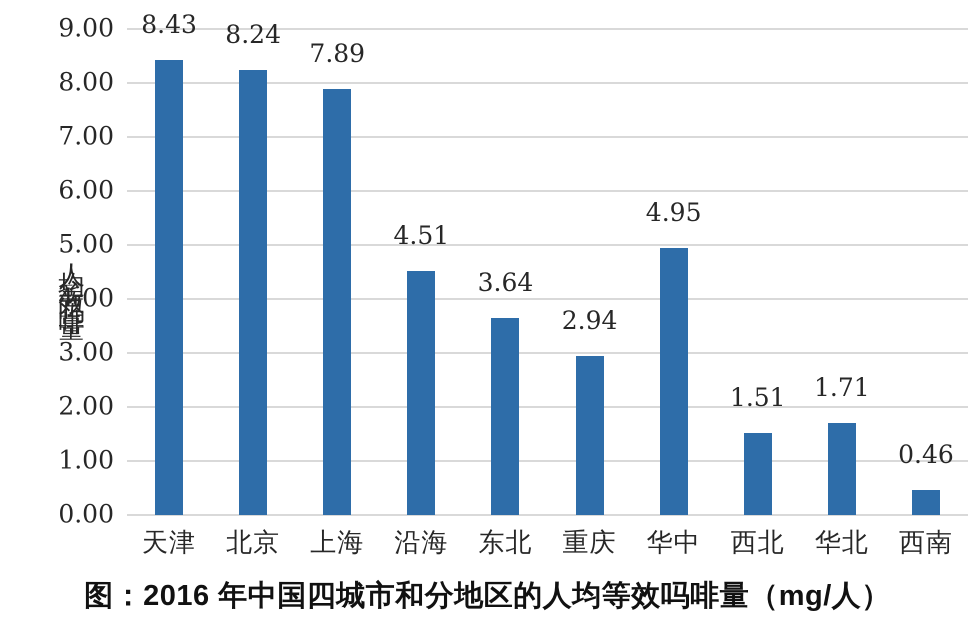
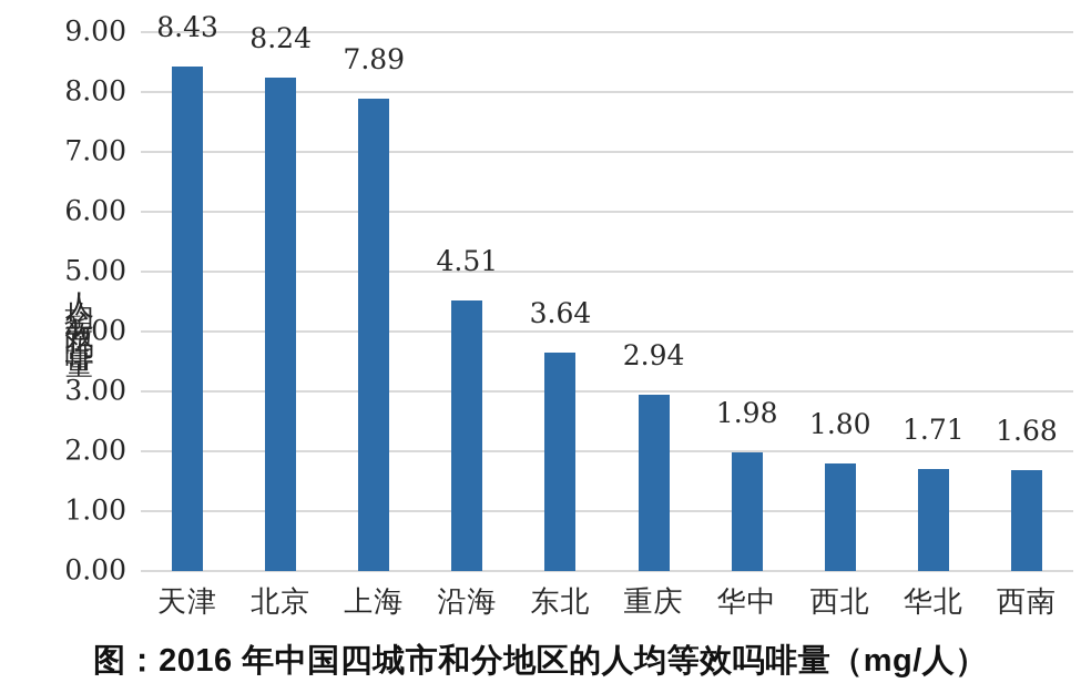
华中: 4.95 -> 1.98
西北: 1.51 -> 1.80
西南: 0.46 -> 1.68
